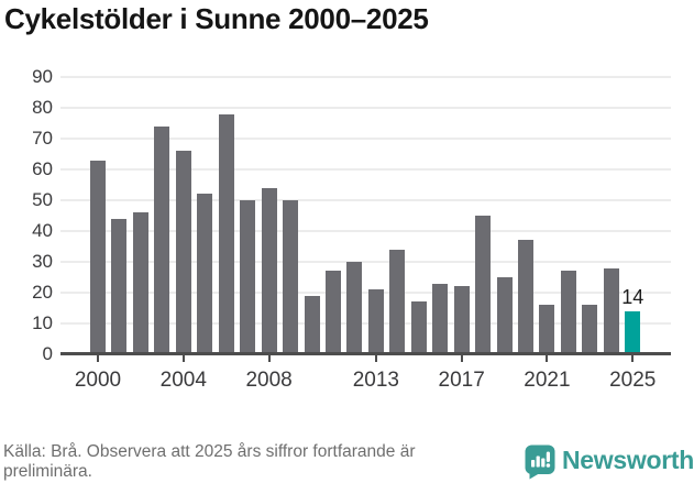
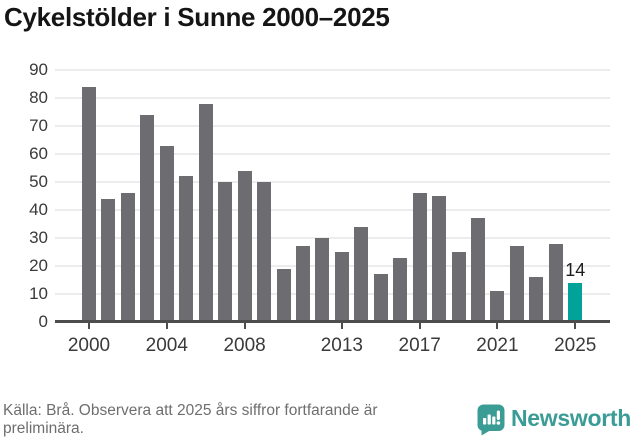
2000: 63 -> 84
2004: 66 -> 63
2013: 21 -> 25
2017: 22 -> 46
2021: 16 -> 11
